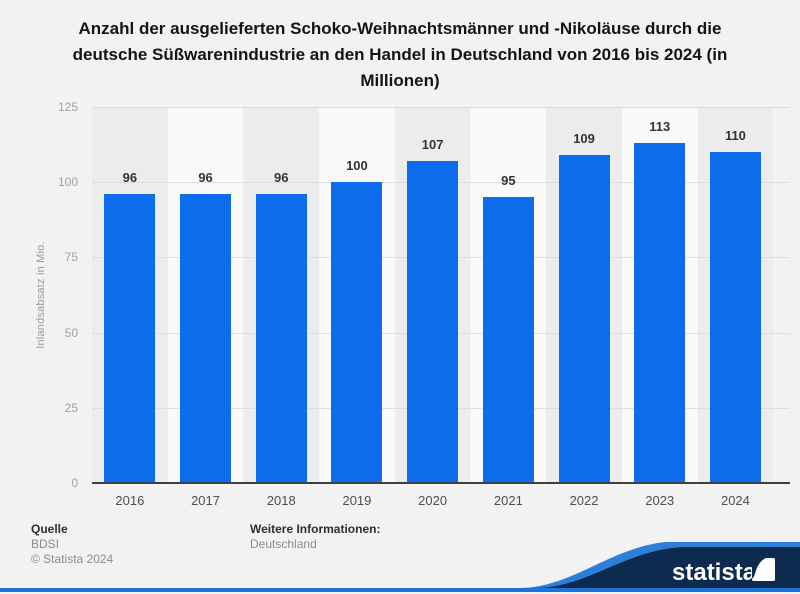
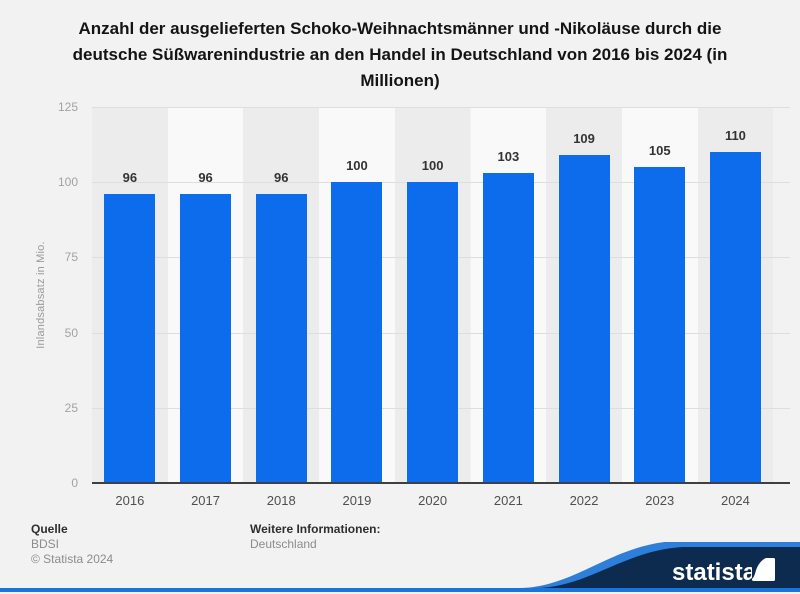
2020: 107 -> 100
2021: 95 -> 103
2023: 113 -> 105
